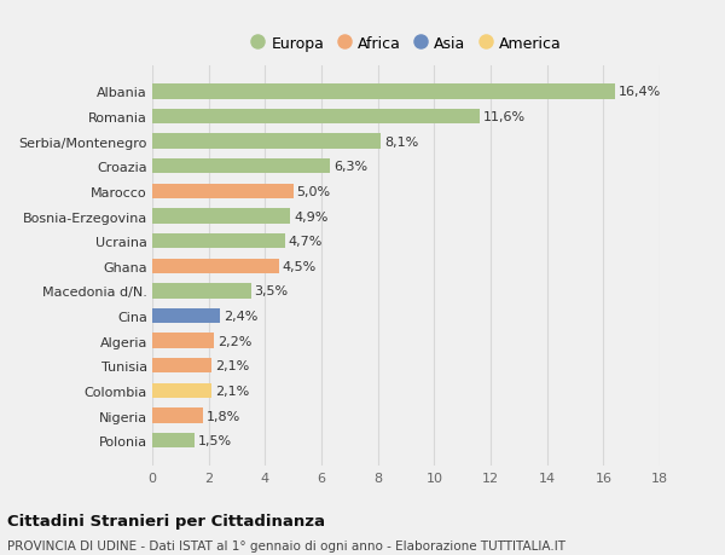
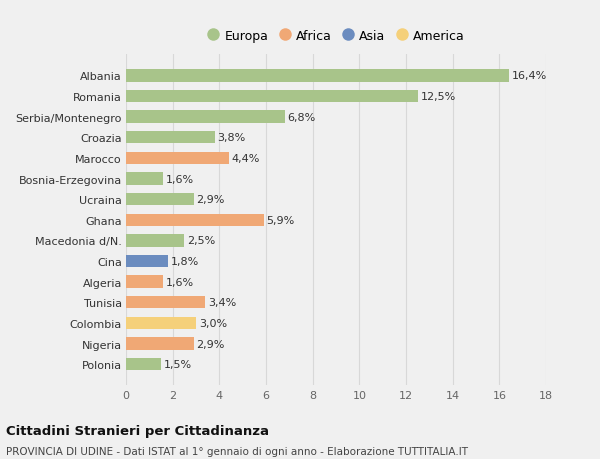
Romania: 11,6% -> 12,5%
Serbia/Montenegro: 8,1% -> 6,8%
Croazia: 6,3% -> 3,8%
Marocco: 5,0% -> 4,4%
Bosnia-Erzegovina: 4,9% -> 1,6%
Ucraina: 4,7% -> 2,9%
Ghana: 4,5% -> 5,9%
Macedonia d/N.: 3,5% -> 2,5%
Cina: 2,4% -> 1,8%
Algeria: 2,2% -> 1,6%
Tunisia: 2,1% -> 3,4%
Colombia: 2,1% -> 3,0%
Nigeria: 1,8% -> 2,9%
